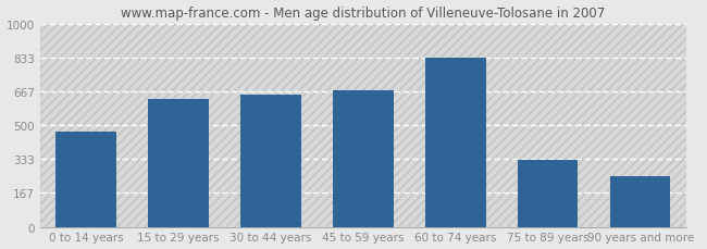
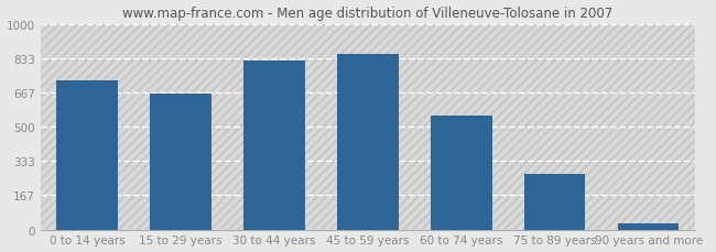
0 to 14 years: 470 -> 720
15 to 29 years: 630 -> 660
30 to 44 years: 650 -> 820
45 to 59 years: 670 -> 850
60 to 74 years: 830 -> 560
75 to 89 years: 330 -> 270
90 years and more: 250 -> 30
